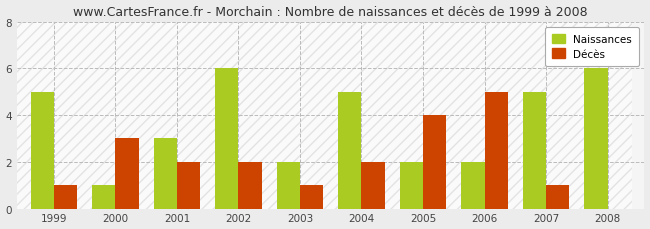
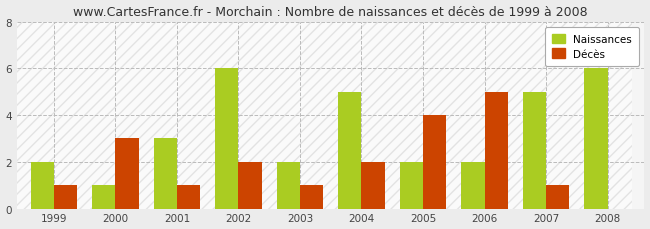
Naissances/1999: 5 -> 2
Décès/2001: 2 -> 1
